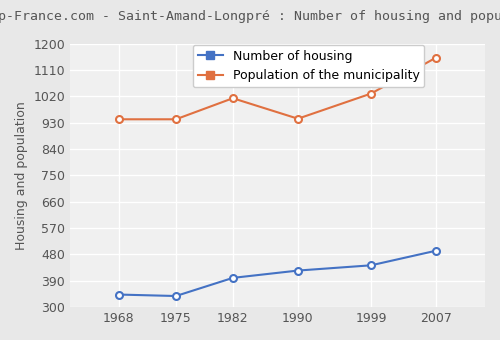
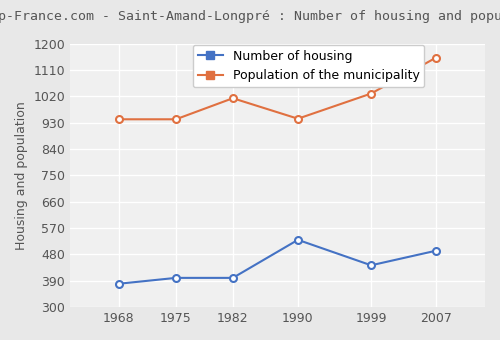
Number of housing/1968: 343 -> 380
Number of housing/1975: 338 -> 400
Number of housing/1990: 425 -> 530
